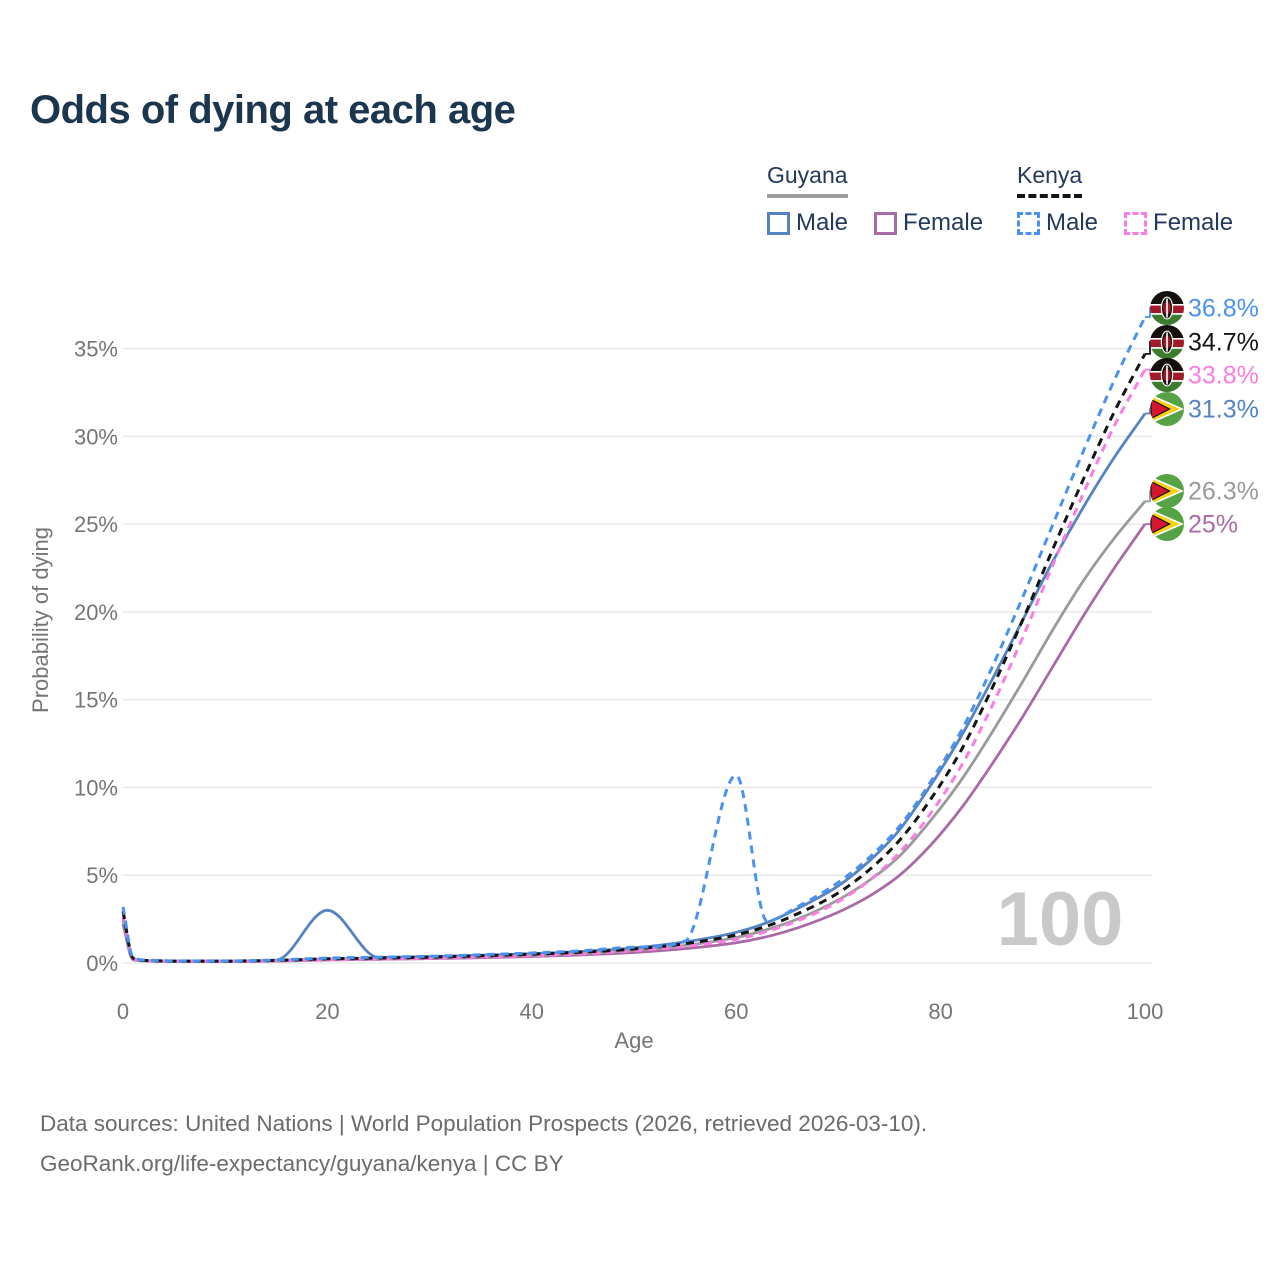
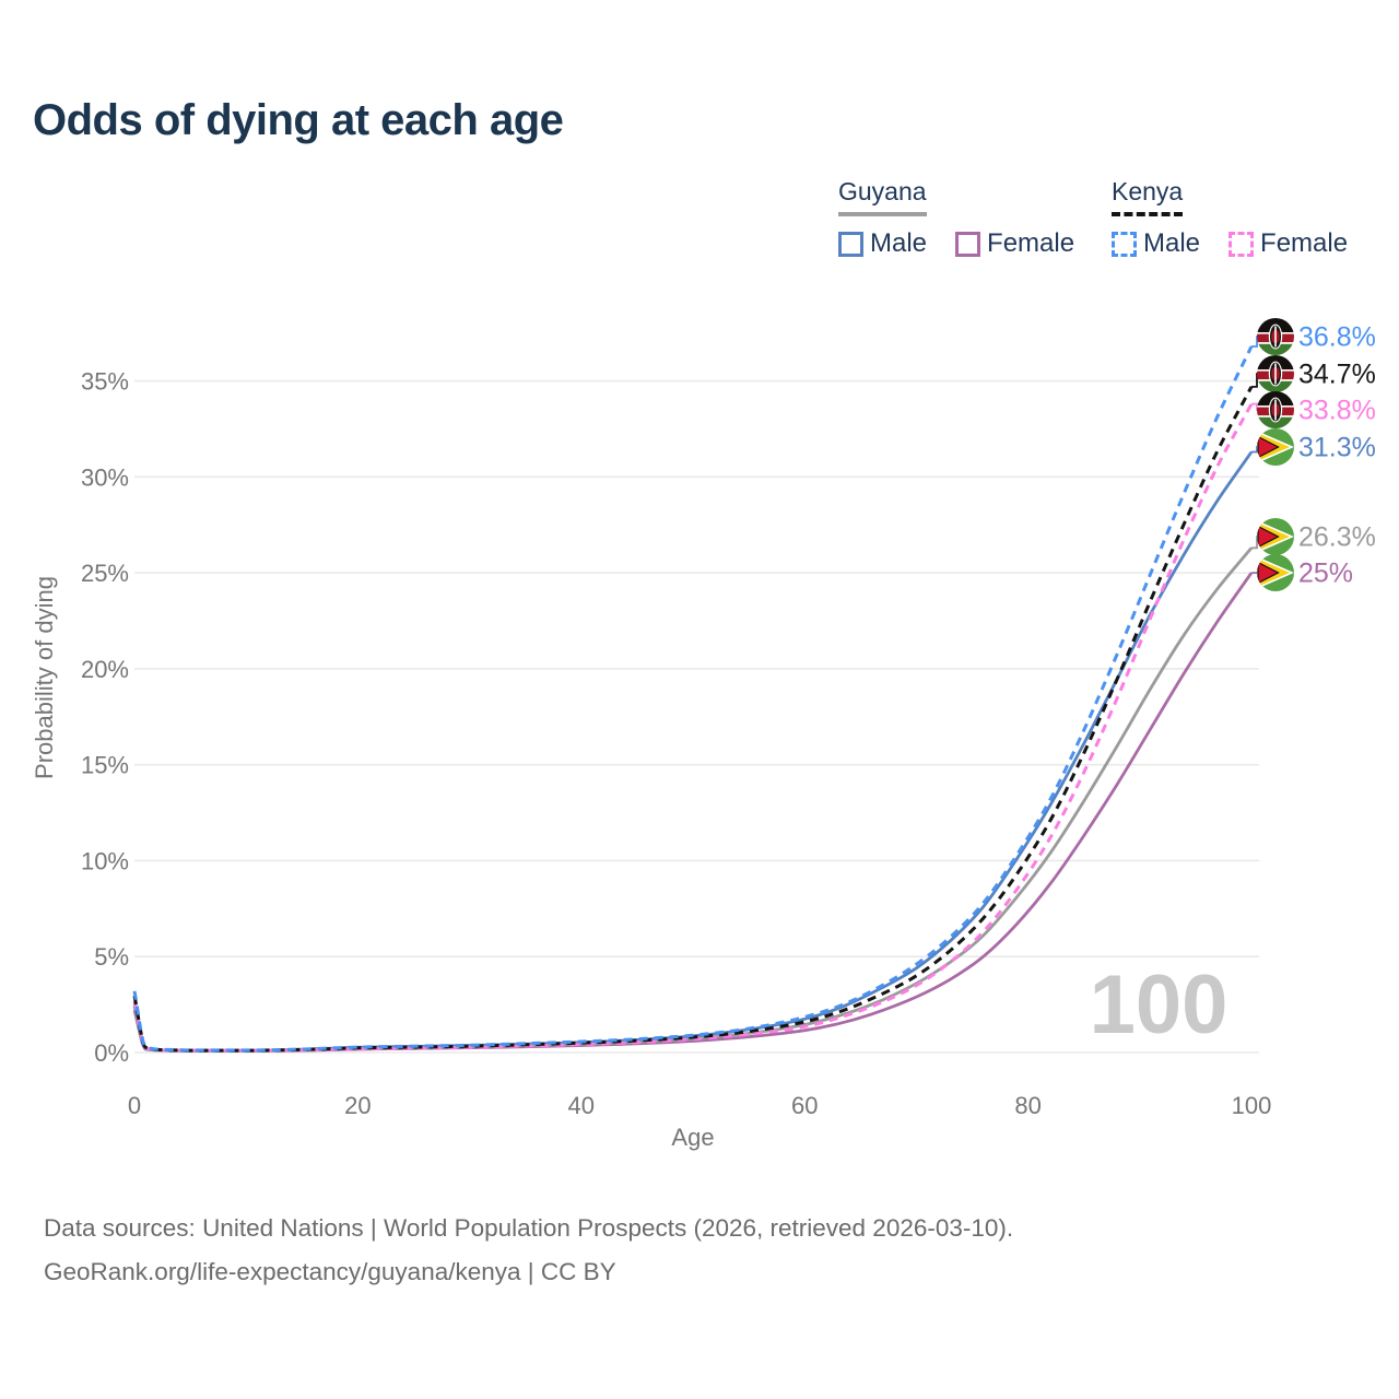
Guyana Male/20: 3.0% -> 0.3%
Kenya Male/60: 10.7% -> 1.9%
